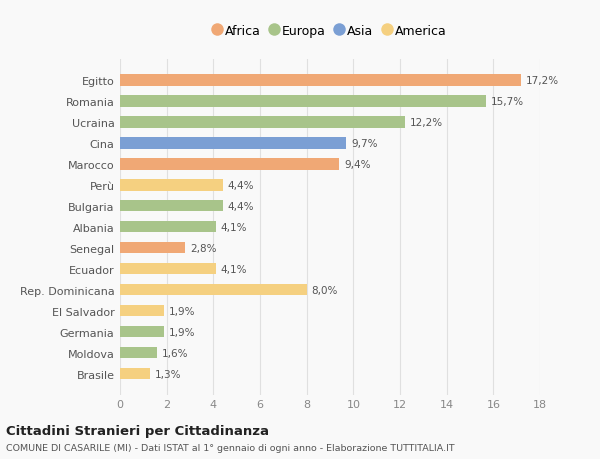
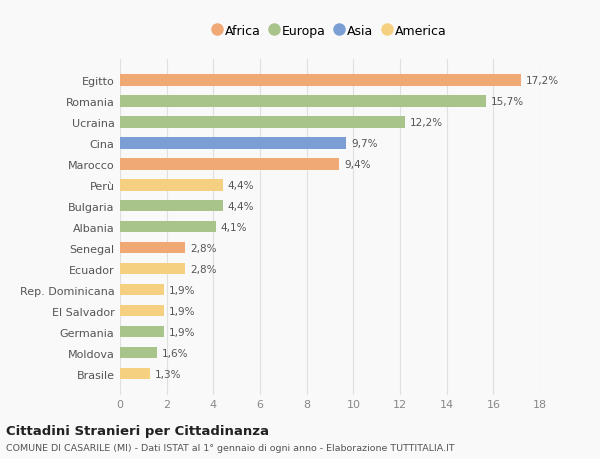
Ecuador: 4,1% -> 2,8%
Rep. Dominicana: 8,0% -> 1,9%
